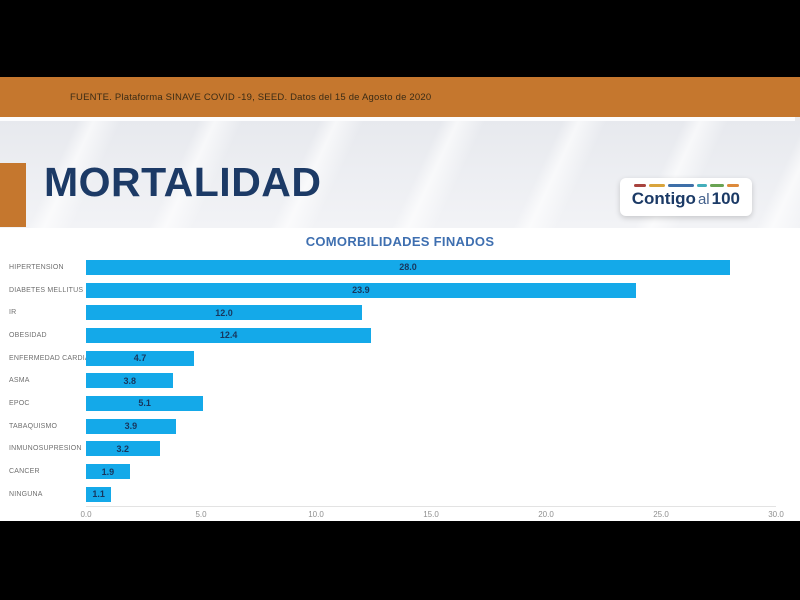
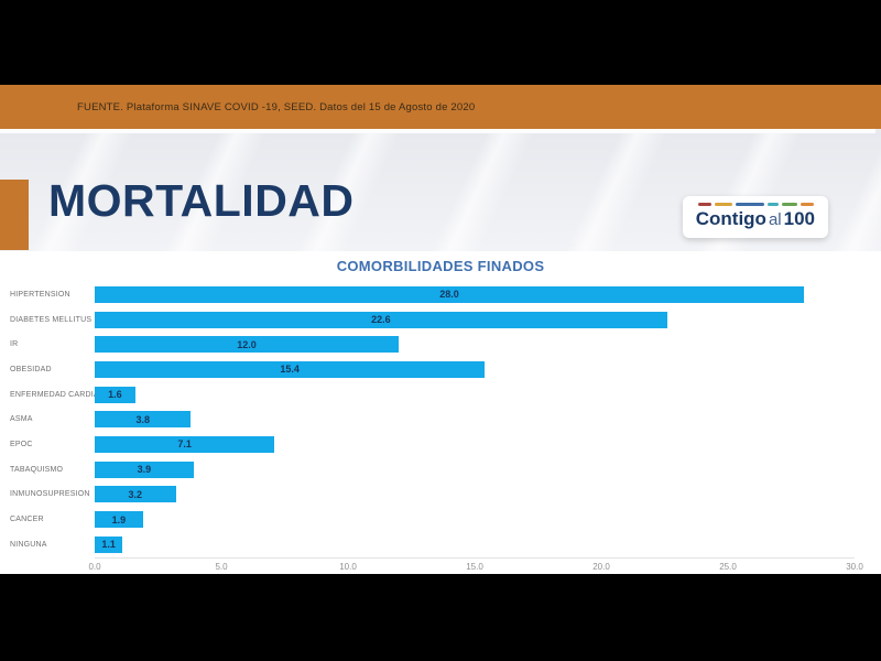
DIABETES MELLITUS: 23.9 -> 22.6
OBESIDAD: 12.4 -> 15.4
ENFERMEDAD CARDIACA: 4.7 -> 1.6
EPOC: 5.1 -> 7.1
